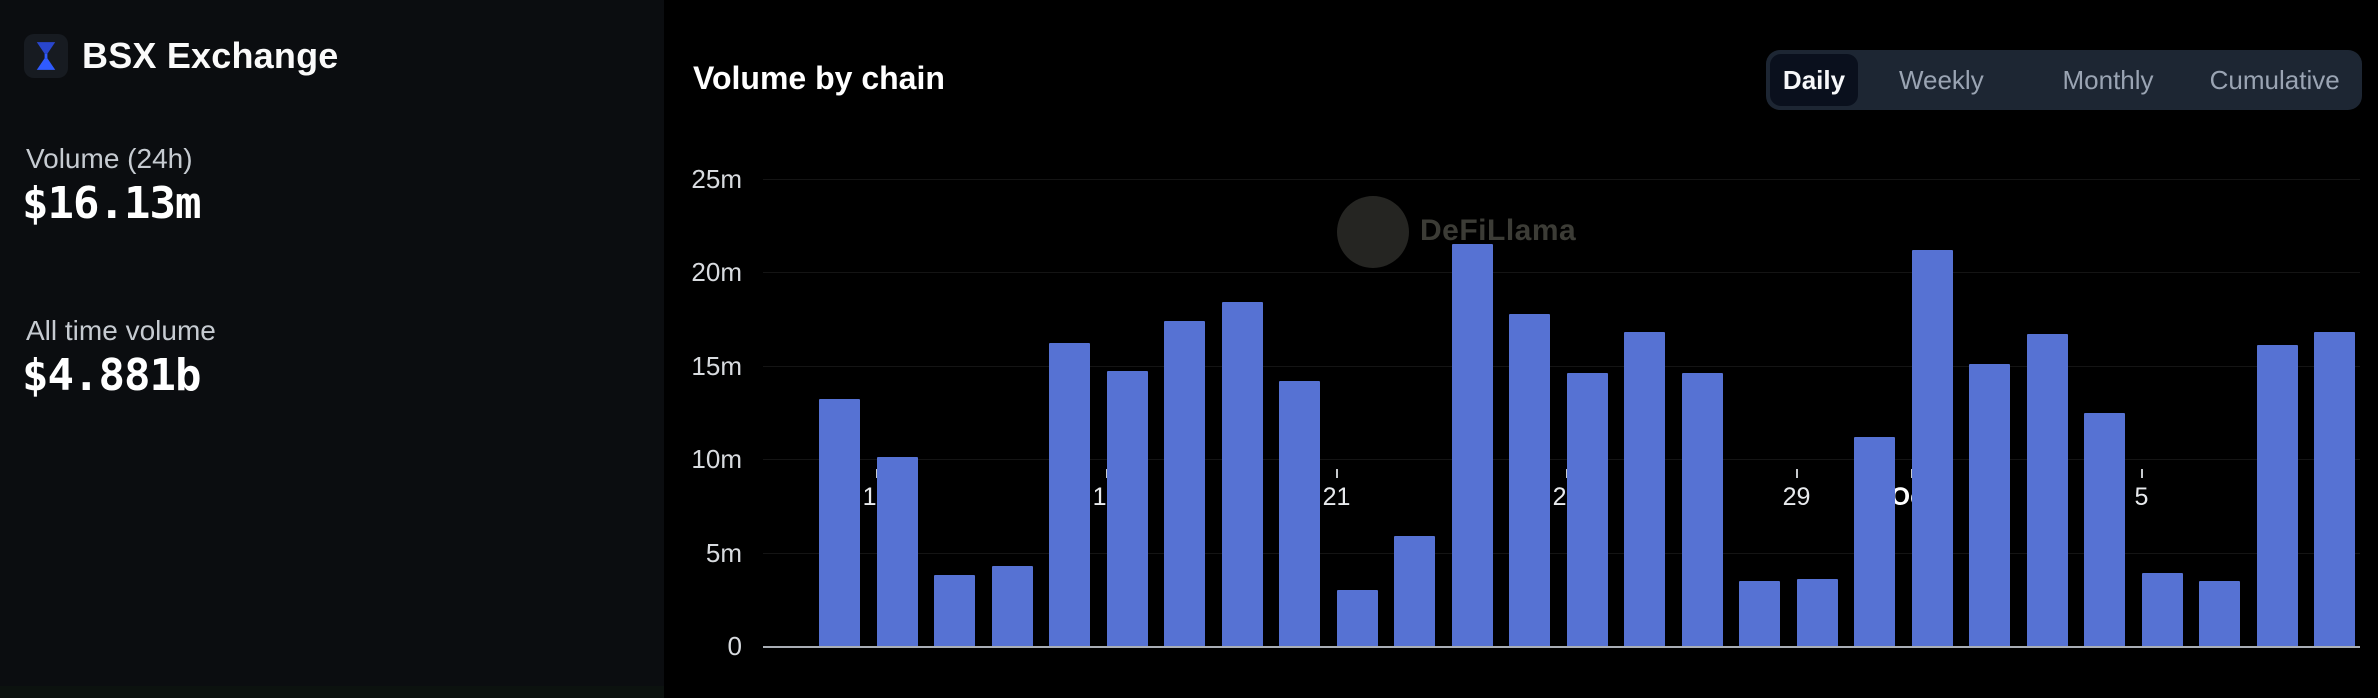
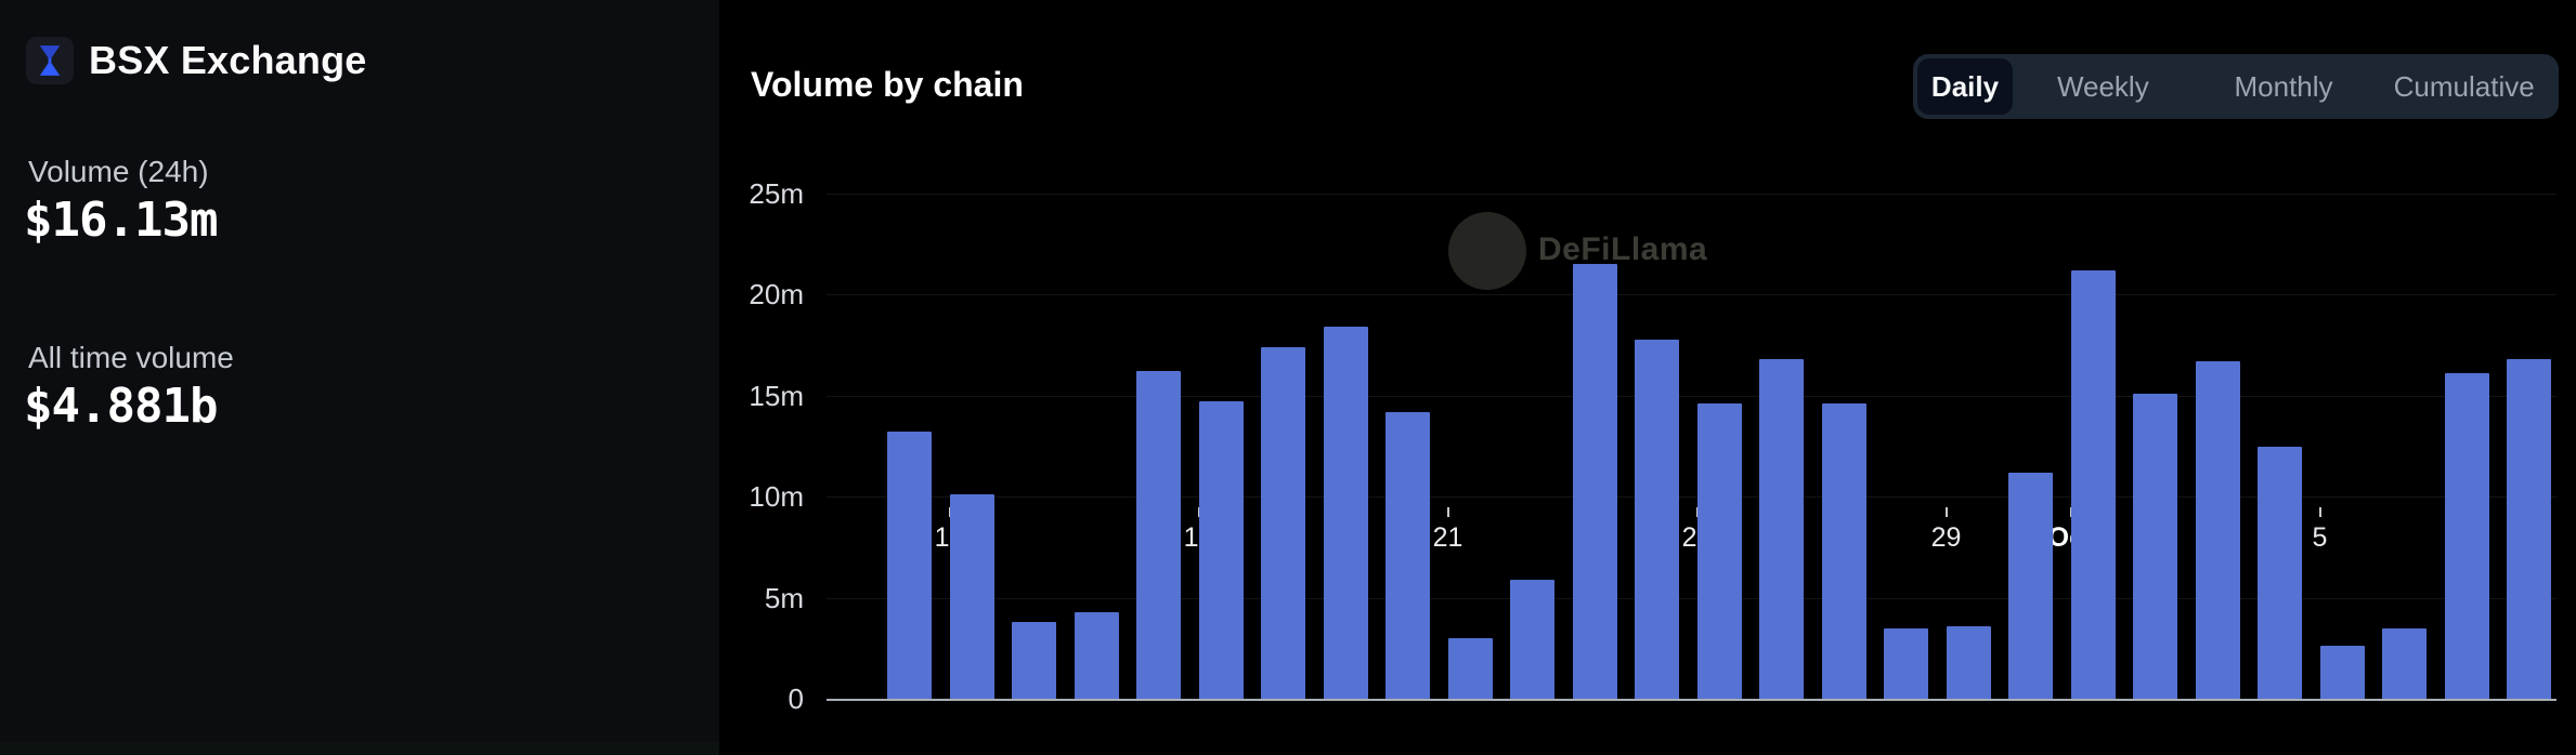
Oct 5: 3.9m -> 2.6m
